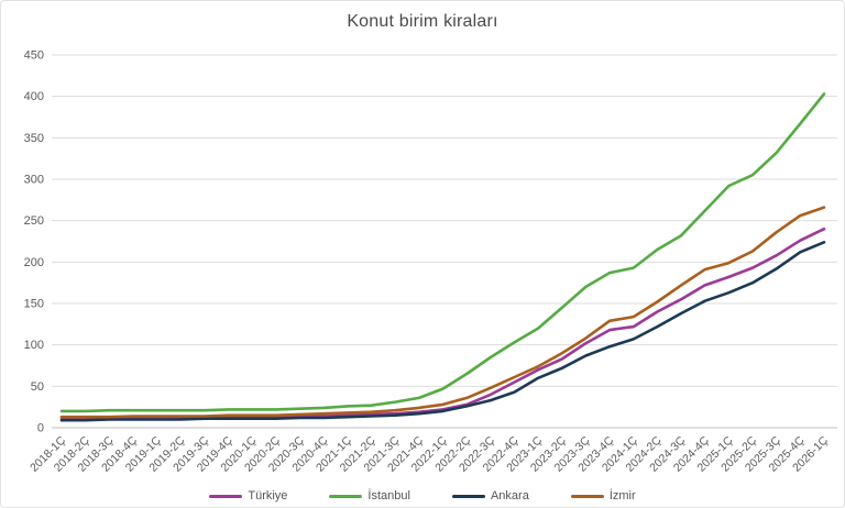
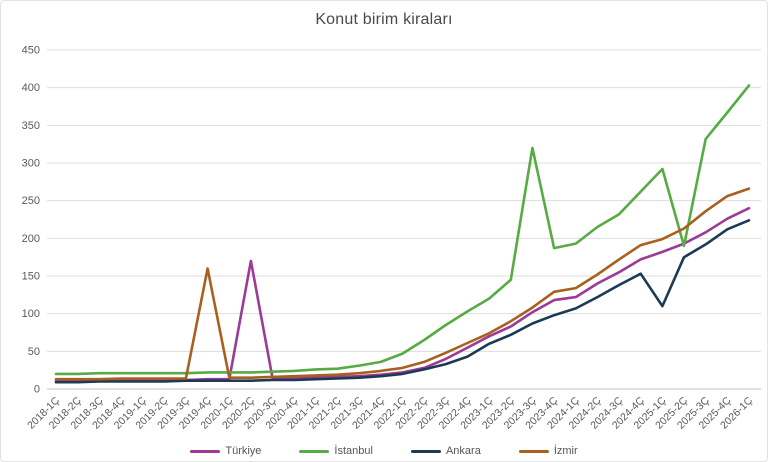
İzmir/2019-4Ç: 20 -> 160
Türkiye/2020-2Ç: 10 -> 170
İstanbul/2023-3Ç: 170 -> 320
Ankara/2025-1Ç: 160 -> 110
İstanbul/2025-2Ç: 300 -> 190
